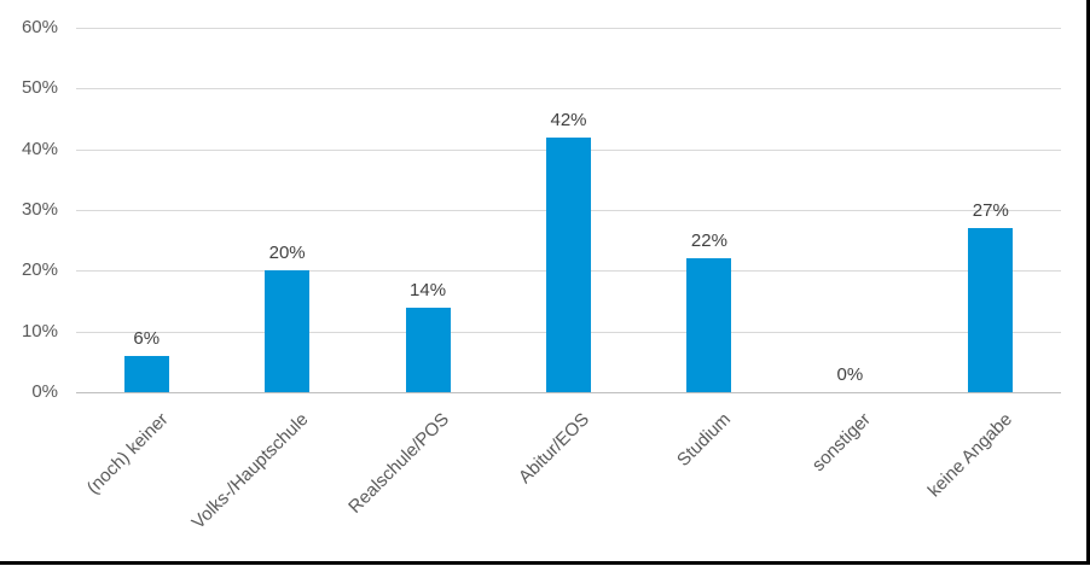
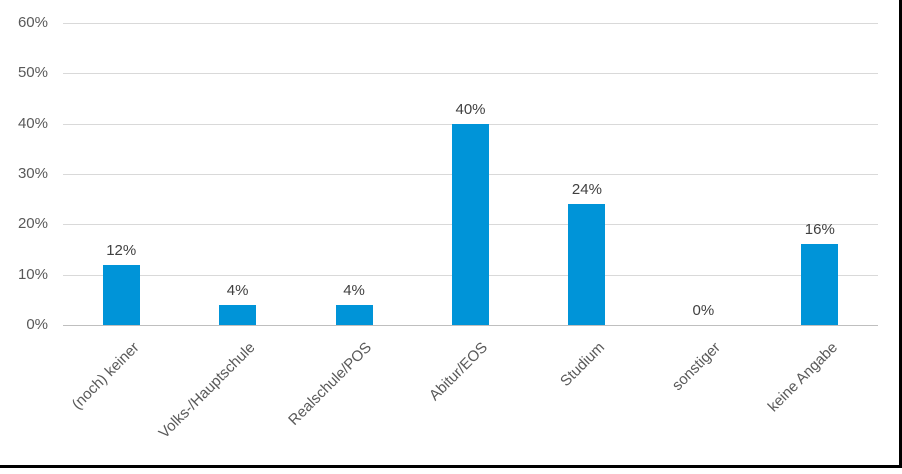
(noch) keiner: 6% -> 12%
Volks-/Hauptschule: 20% -> 4%
Realschule/POS: 14% -> 4%
Abitur/EOS: 42% -> 40%
Studium: 22% -> 24%
keine Angabe: 27% -> 16%
